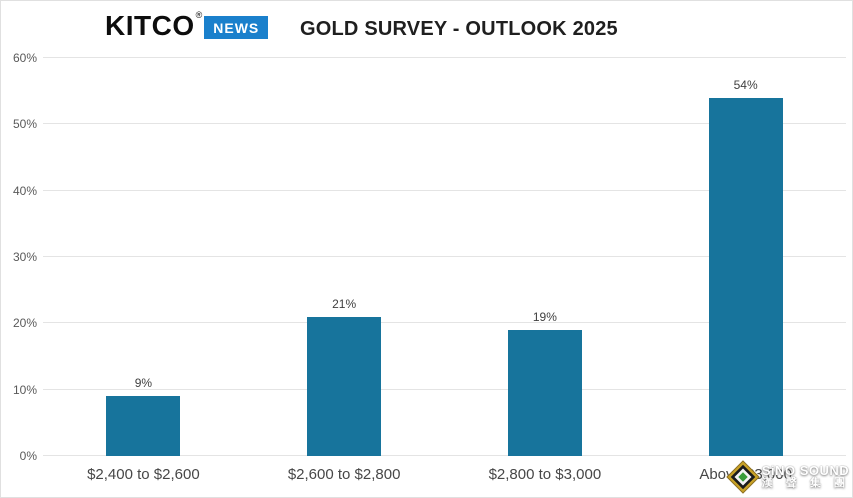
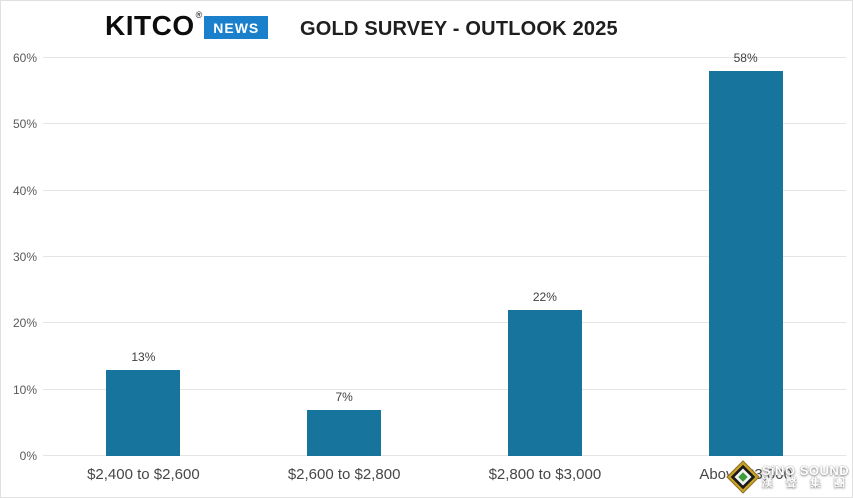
$2,400 to $2,600: 9% -> 13%
$2,600 to $2,800: 21% -> 7%
$2,800 to $3,000: 19% -> 22%
Above $3,000: 54% -> 58%
